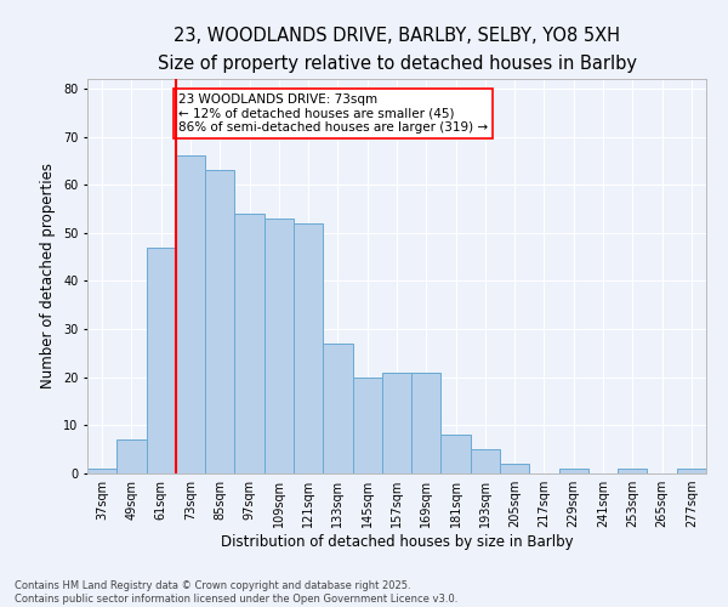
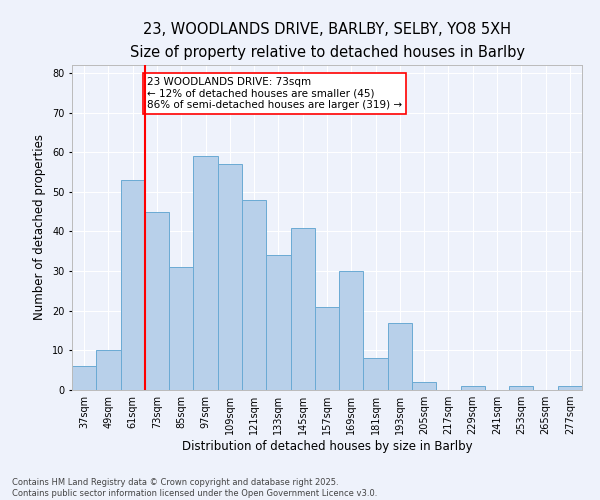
37sqm: 1 -> 6
49sqm: 7 -> 10
61sqm: 47 -> 53
73sqm: 66 -> 45
85sqm: 63 -> 31
97sqm: 54 -> 59
109sqm: 53 -> 57
121sqm: 52 -> 48
133sqm: 27 -> 34
145sqm: 20 -> 41
169sqm: 21 -> 30
193sqm: 5 -> 17
